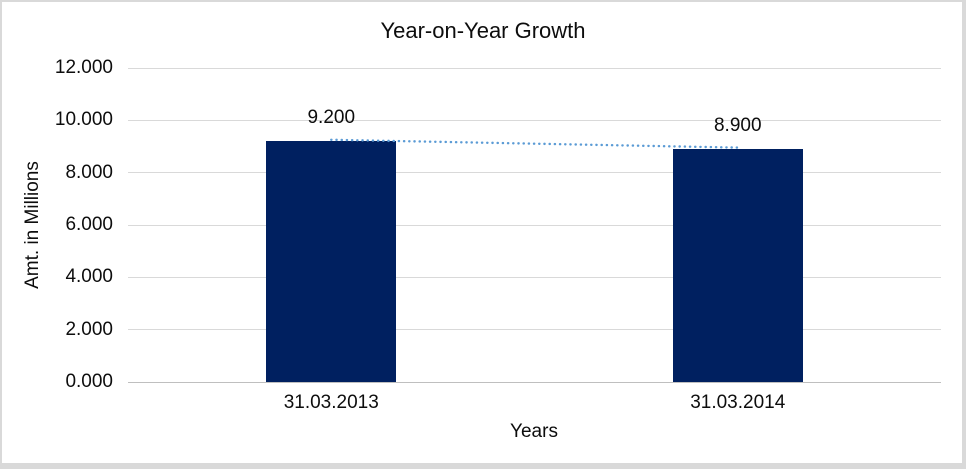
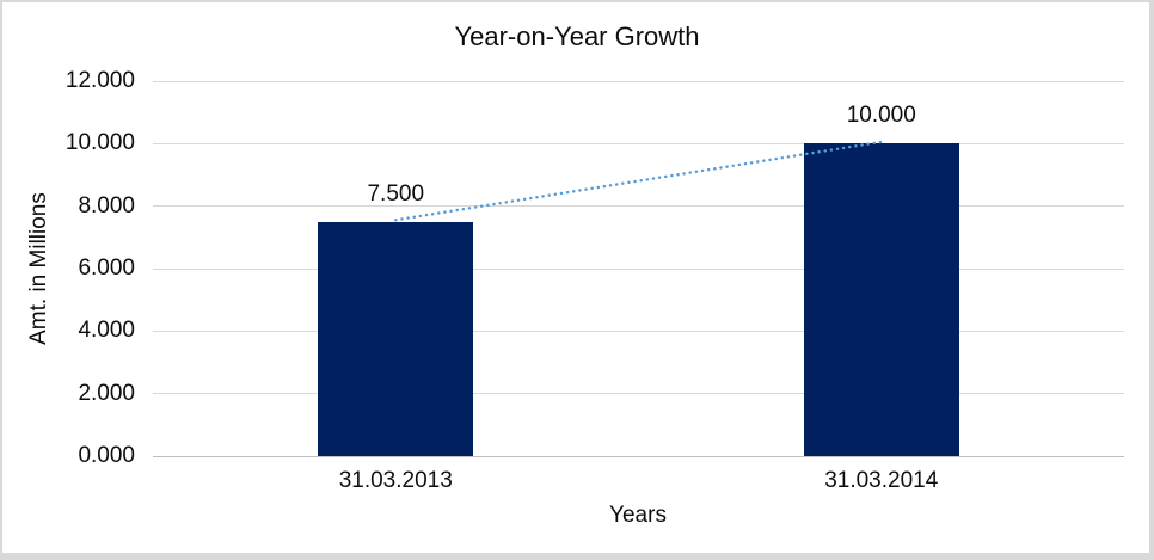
31.03.2013: 9.200 -> 7.500
31.03.2014: 8.900 -> 10.000
